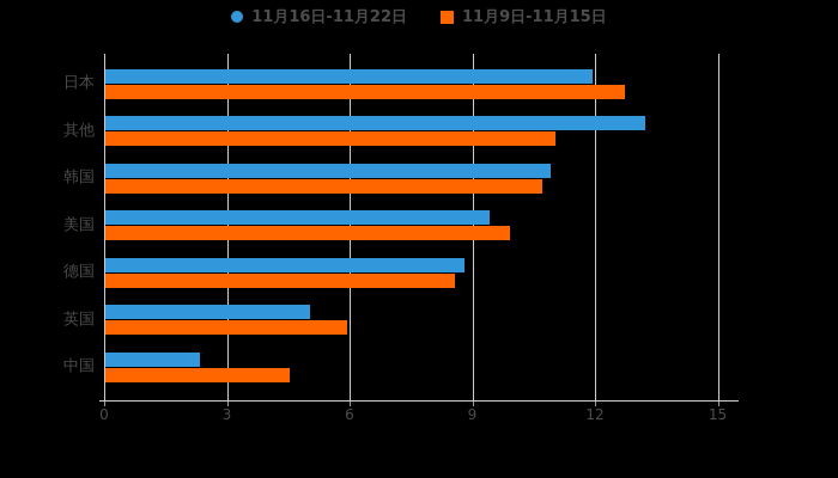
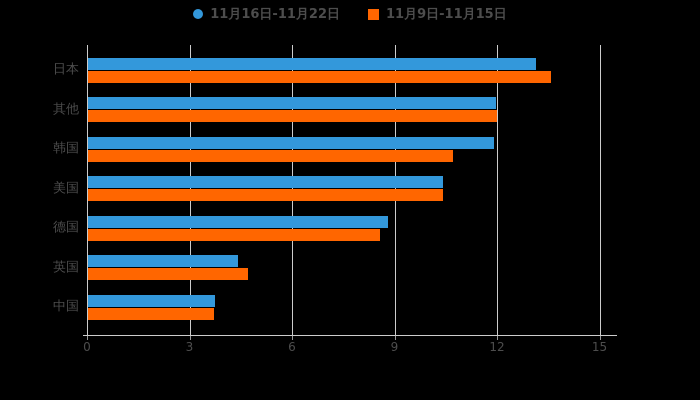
11月16日-11月22日/日本: 11.9 -> 13.1
11月9日-11月15日/日本: 12.7 -> 13.6
11月16日-11月22日/其他: 13.2 -> 11.9
11月9日-11月15日/其他: 11.0 -> 12.0
11月16日-11月22日/韩国: 10.9 -> 11.9
11月16日-11月22日/美国: 9.4 -> 10.4
11月9日-11月15日/美国: 9.9 -> 10.4
11月16日-11月22日/英国: 5.0 -> 4.4
11月9日-11月15日/英国: 5.9 -> 4.7
11月16日-11月22日/中国: 2.3 -> 3.7
11月9日-11月15日/中国: 4.5 -> 3.7
